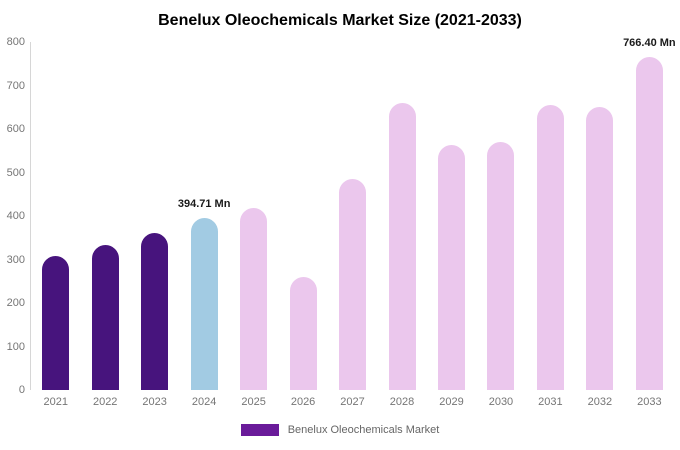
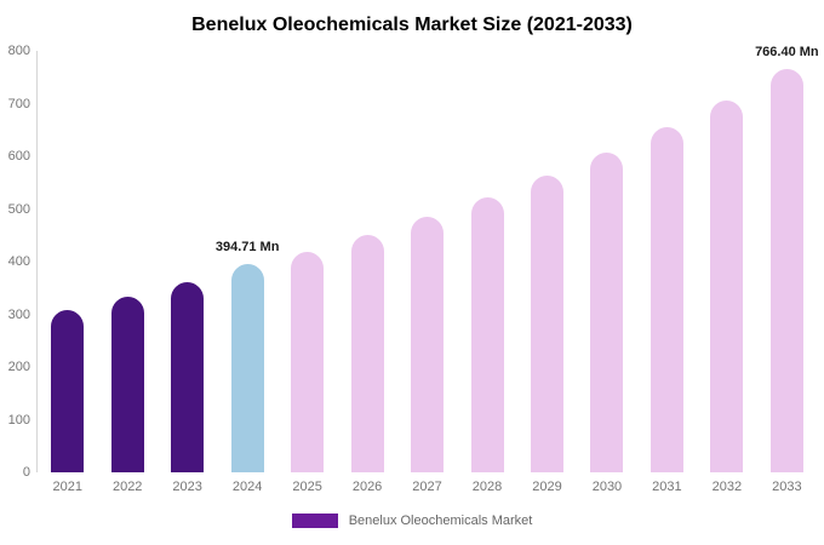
2026: 260 -> 450
2028: 660 -> 520
2030: 570 -> 610
2032: 650 -> 710
